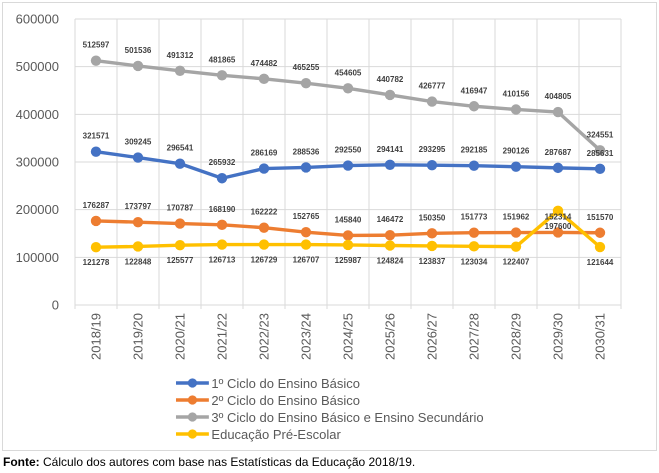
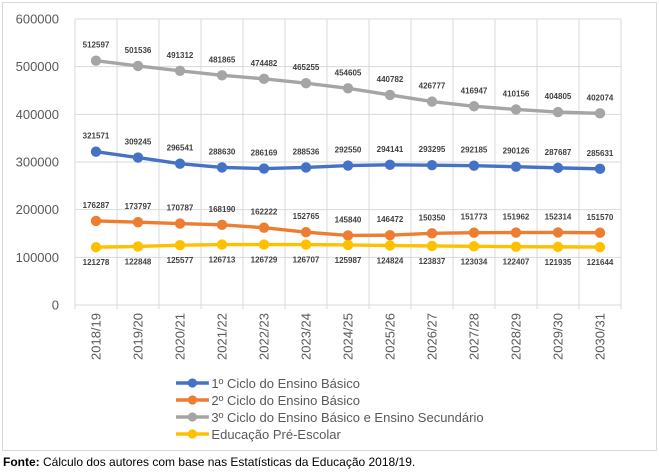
1º Ciclo do Ensino Básico/2021/22: 265932 -> 288630
Educação Pré-Escolar/2029/30: 197600 -> 121935
3º Ciclo do Ensino Básico e Ensino Secundário/2030/31: 324551 -> 402074
